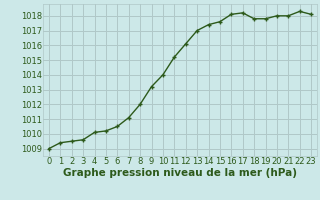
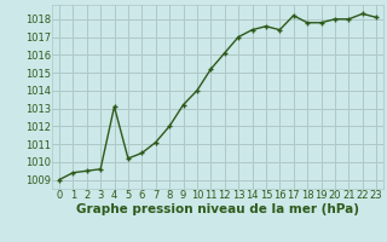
4: 1010.1 -> 1013.1
16: 1018.1 -> 1017.4
